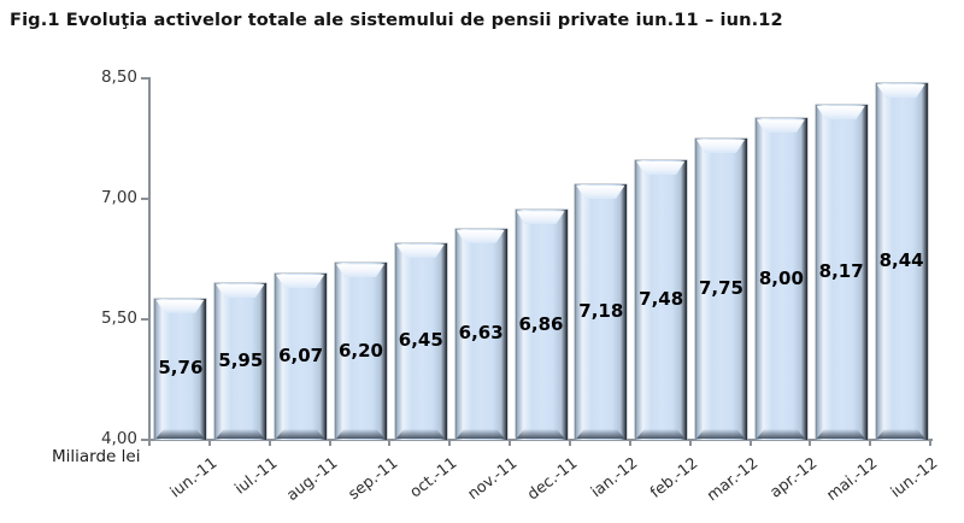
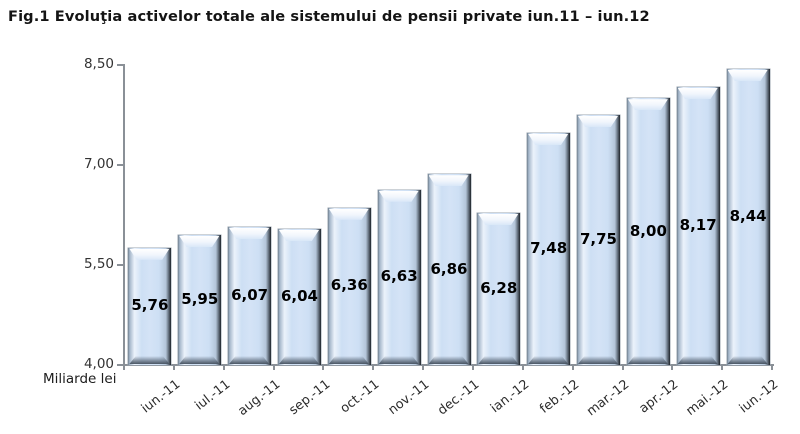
sep.-11: 6,20 -> 6,04
oct.-11: 6,45 -> 6,36
ian.-12: 7,18 -> 6,28
